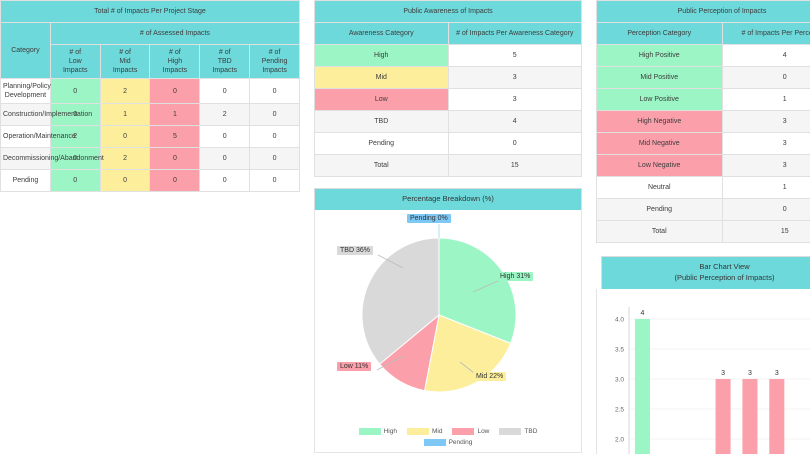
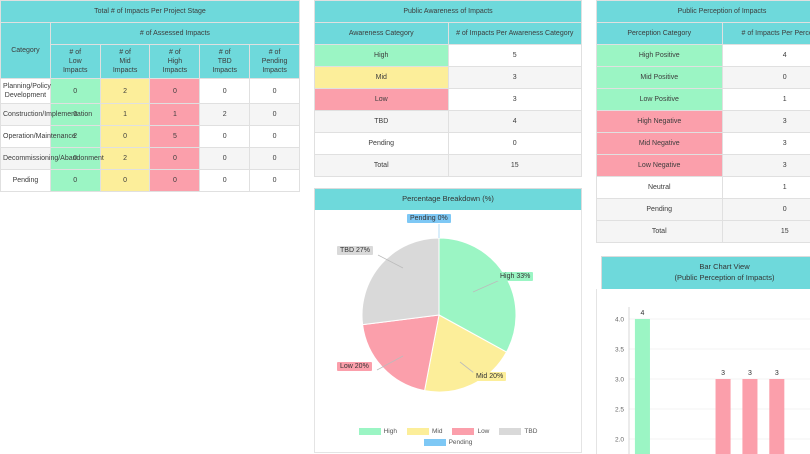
Percentage Breakdown (%)/High: 31% -> 33%
Percentage Breakdown (%)/Mid: 22% -> 20%
Percentage Breakdown (%)/Low: 11% -> 20%
Percentage Breakdown (%)/TBD: 36% -> 27%
